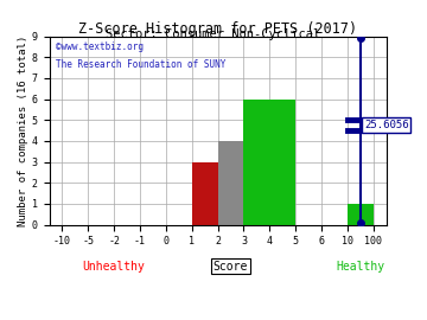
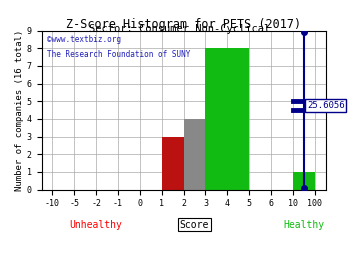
4: 6 -> 8
